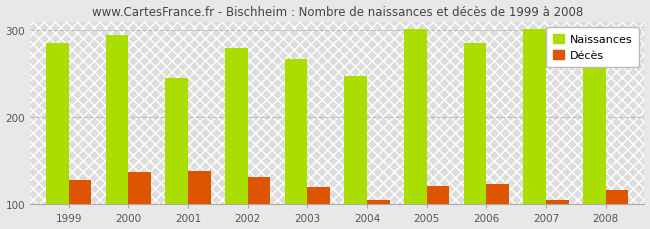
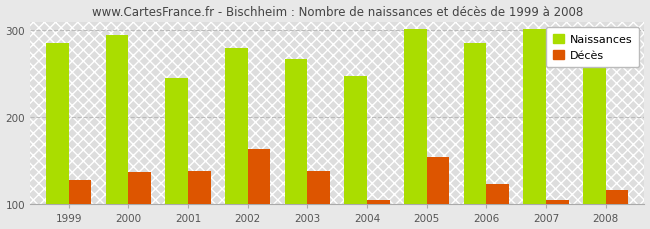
Décès/2002: 132 -> 164
Décès/2003: 120 -> 138
Décès/2005: 121 -> 154
